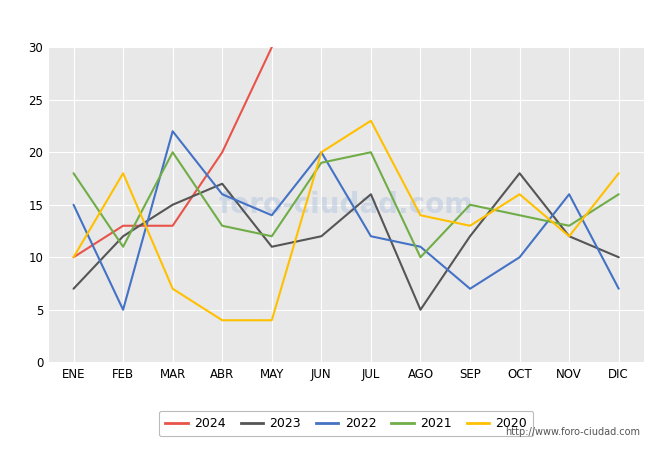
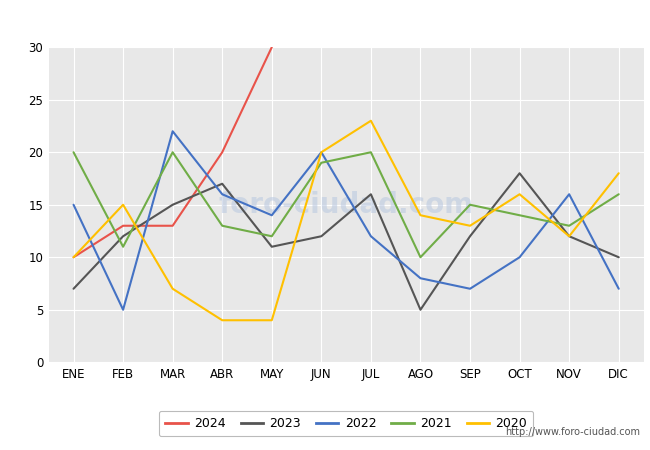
2021/ENE: 18 -> 20
2020/FEB: 18 -> 15
2022/AGO: 11 -> 8
